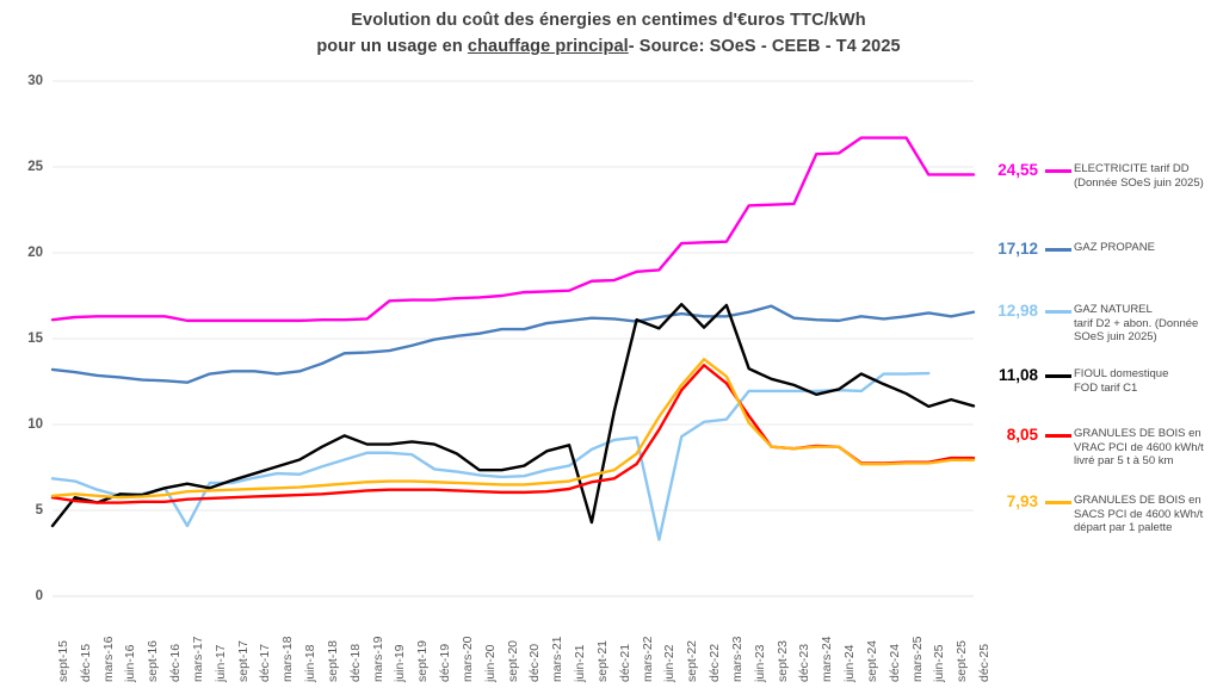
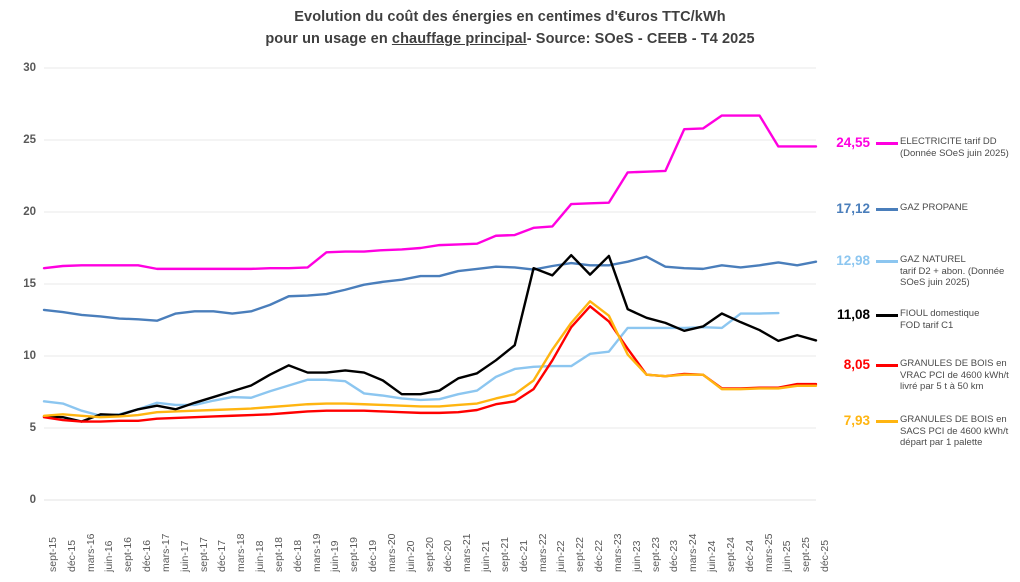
FIOUL domestique/sept-15: 4.1 -> 5.8
GAZ NATUREL/mars-17: 4.1 -> 6.8
FIOUL domestique/sept-21: 4.3 -> 9.7
GAZ NATUREL/juin-22: 3.3 -> 9.3
